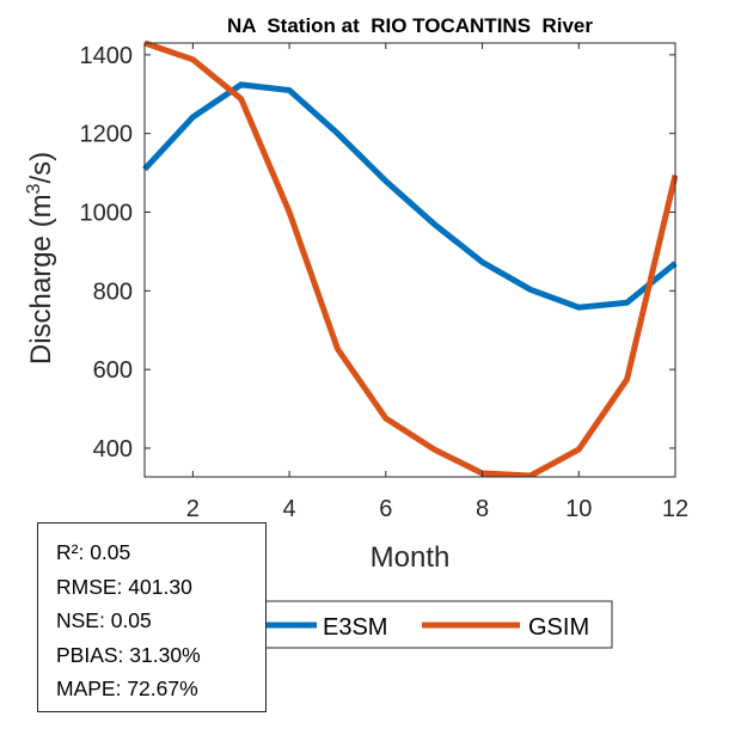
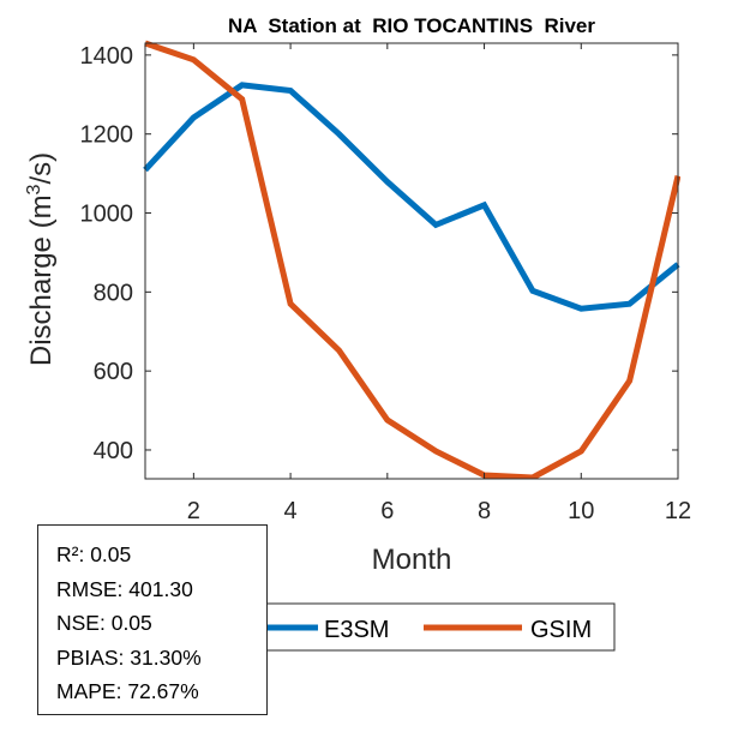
GSIM/4: 1000 -> 770
E3SM/8: 870 -> 1020
